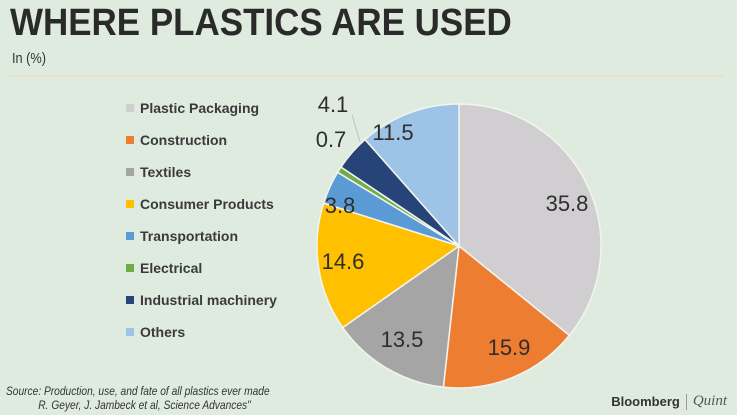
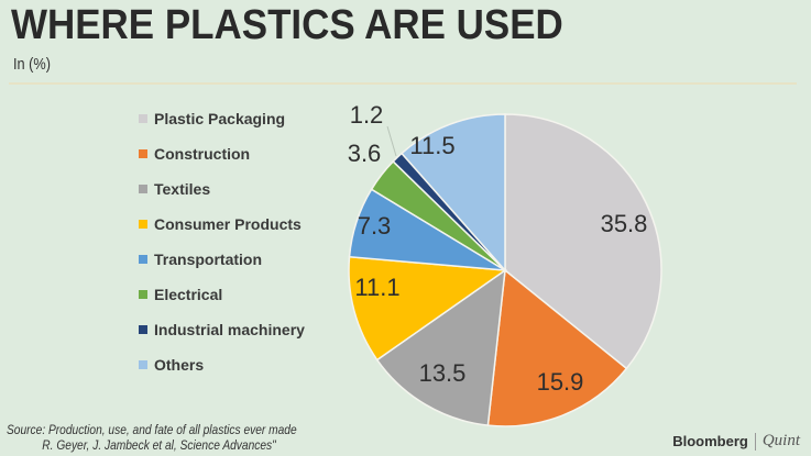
Consumer Products: 14.6 -> 11.1
Transportation: 3.8 -> 7.3
Electrical: 0.7 -> 3.6
Industrial machinery: 4.1 -> 1.2
